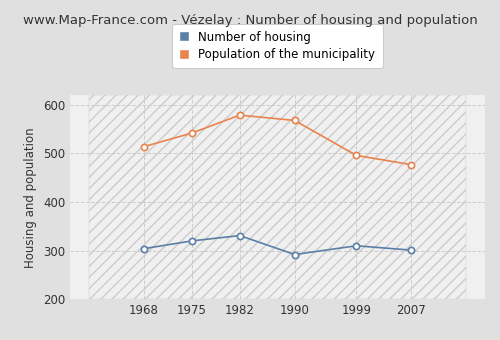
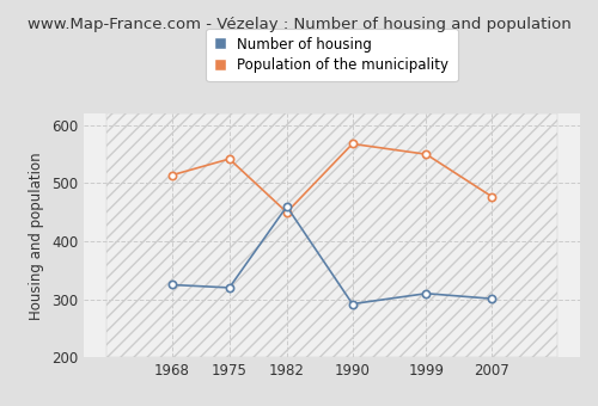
Number of housing/1968: 304 -> 325
Number of housing/1982: 331 -> 460
Population of the municipality/1982: 579 -> 450
Population of the municipality/1999: 496 -> 550
